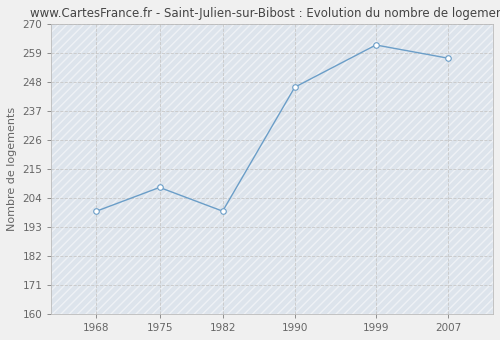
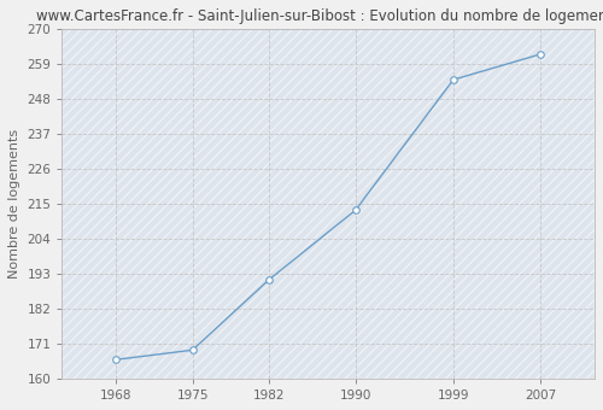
1968: 199 -> 166
1975: 208 -> 169
1982: 199 -> 191
1990: 246 -> 213
1999: 262 -> 254
2007: 257 -> 262
